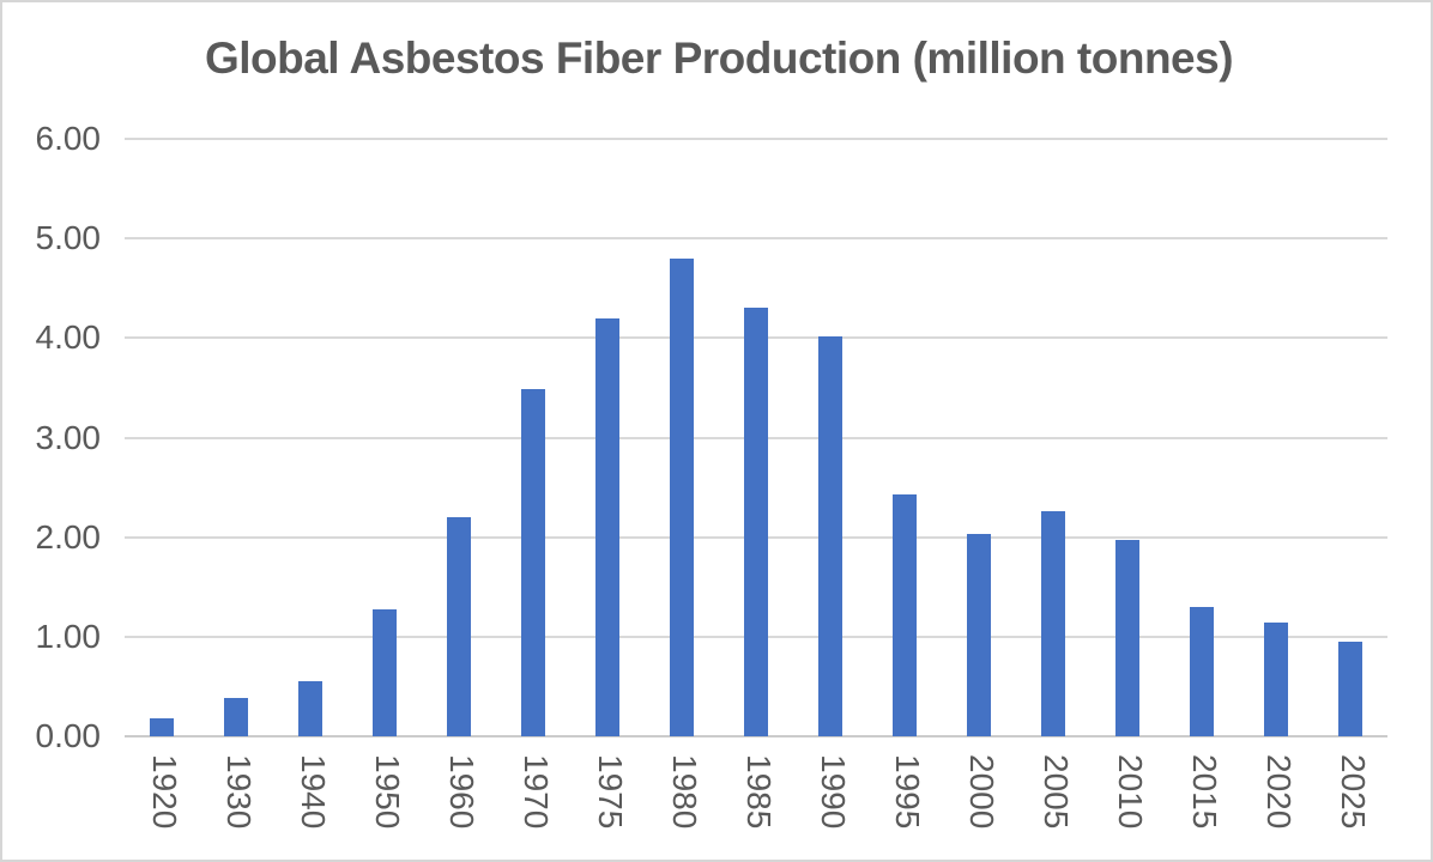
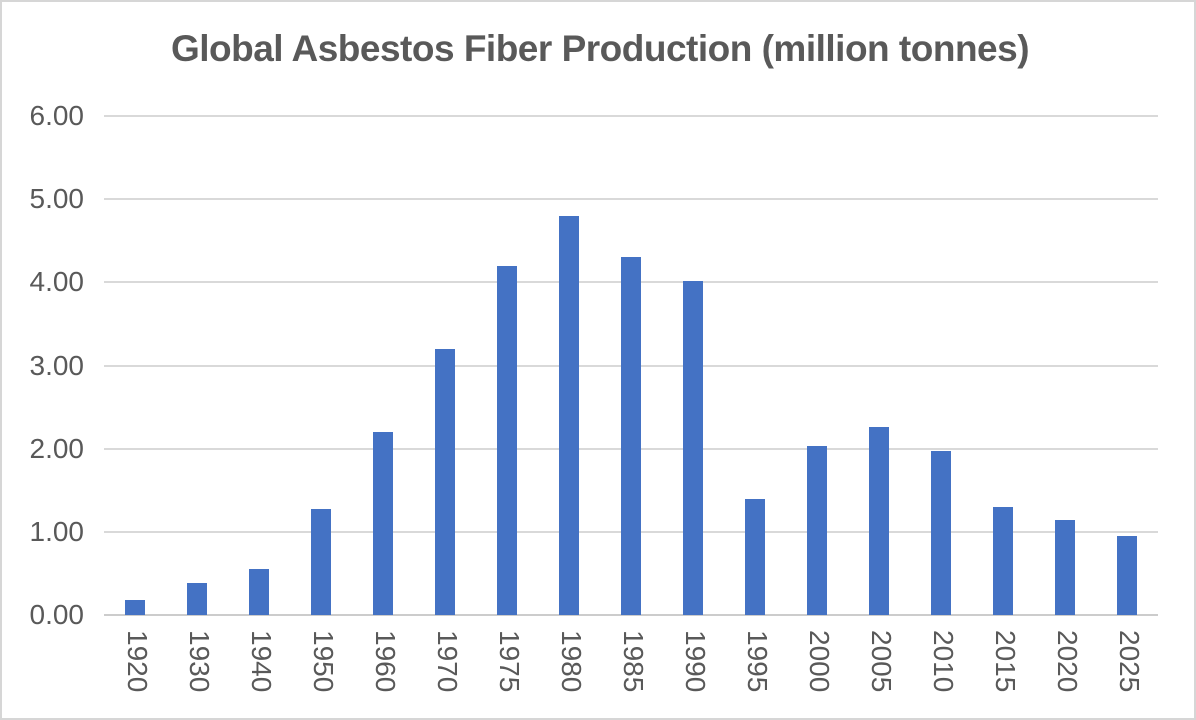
1970: 3.5 -> 3.2
1995: 2.4 -> 1.4
